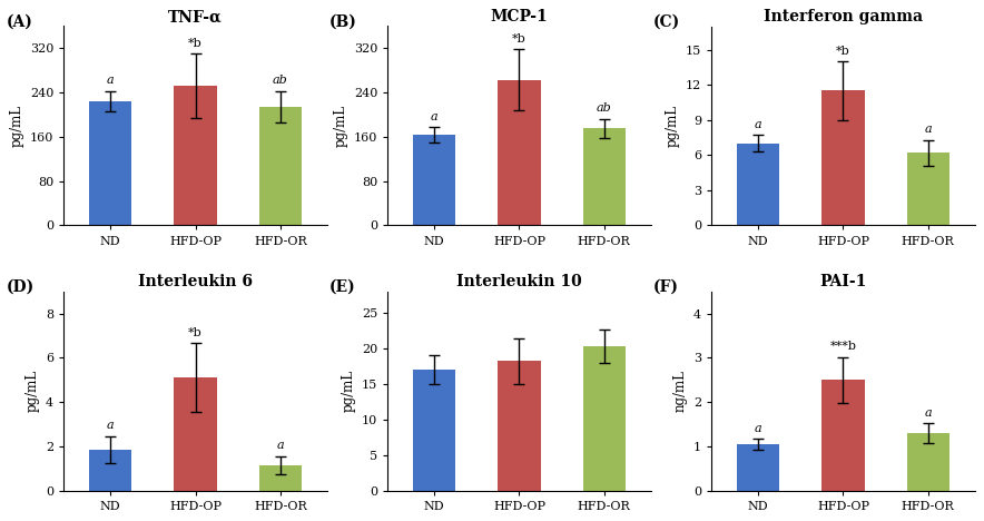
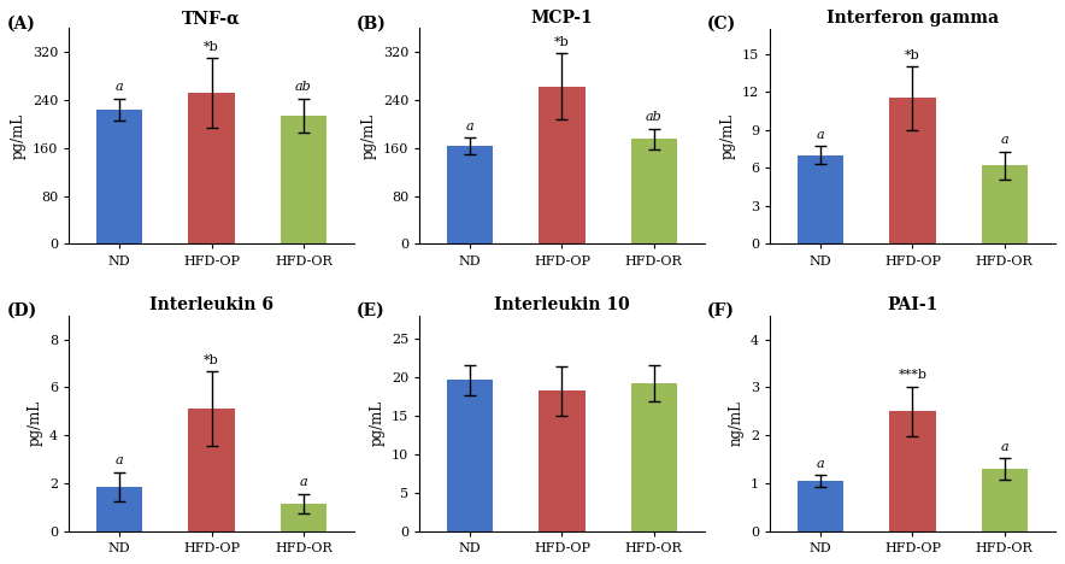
Interleukin 10/ND: 17.0 -> 19.6
Interleukin 10/HFD-OR: 20.3 -> 19.2
